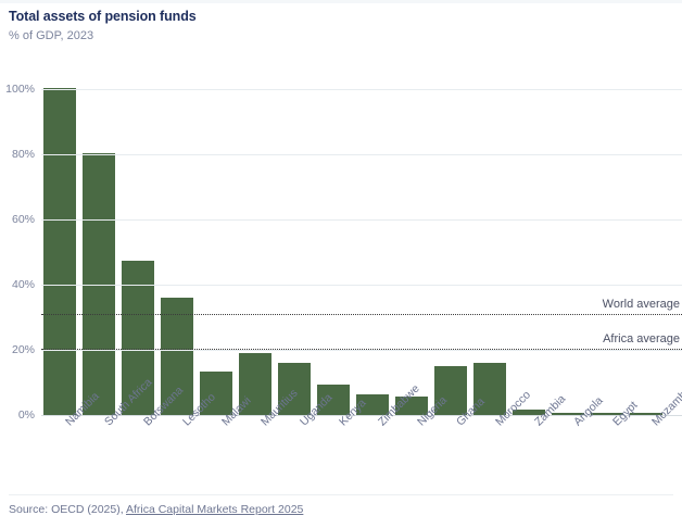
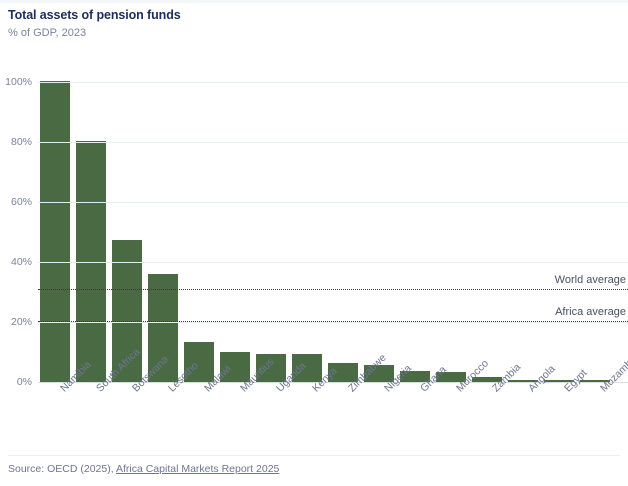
Mauritius: 19% -> 10%
Uganda: 16% -> 9%
Ghana: 15% -> 4%
Morocco: 16% -> 3%
